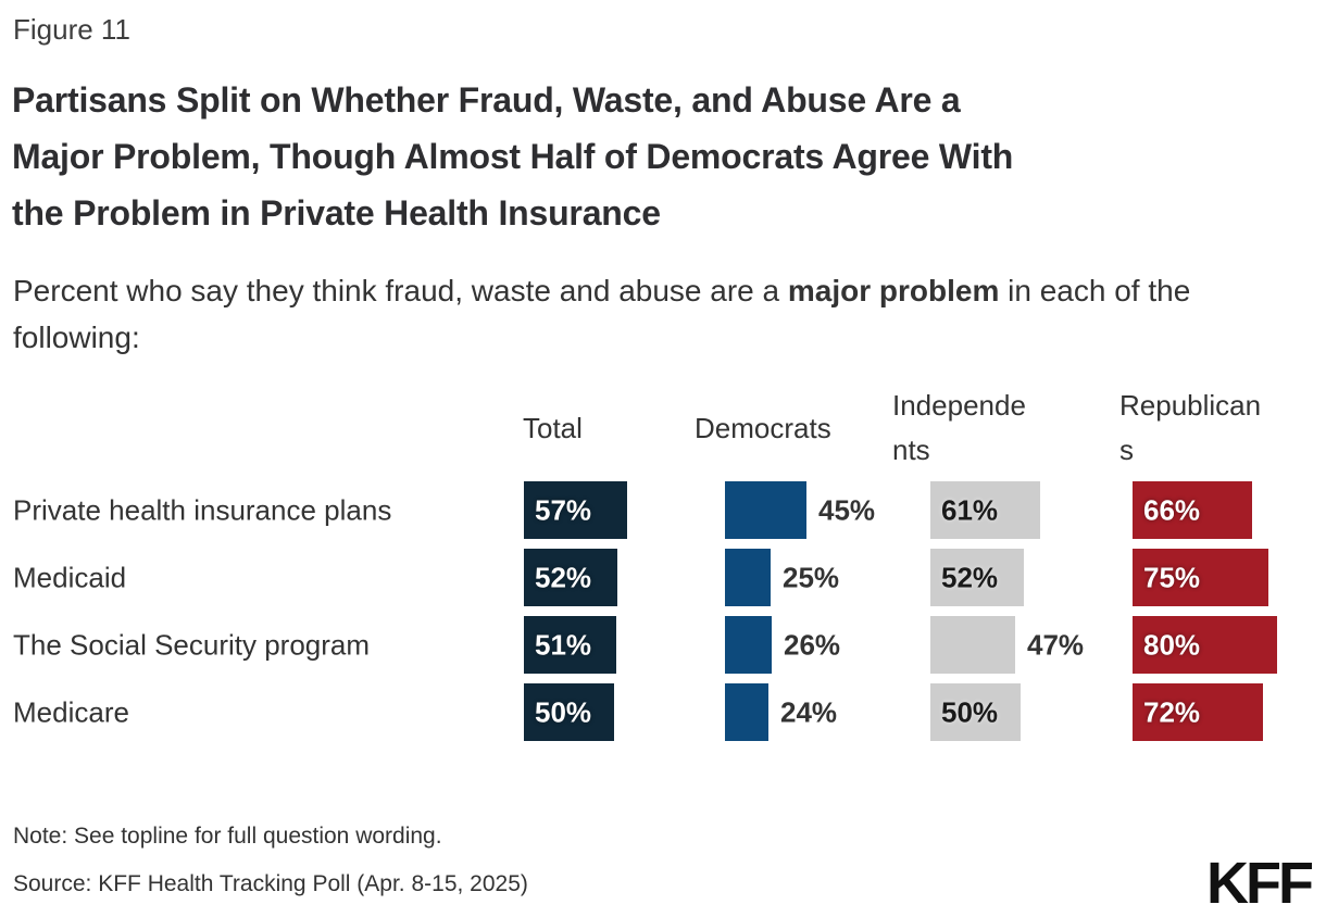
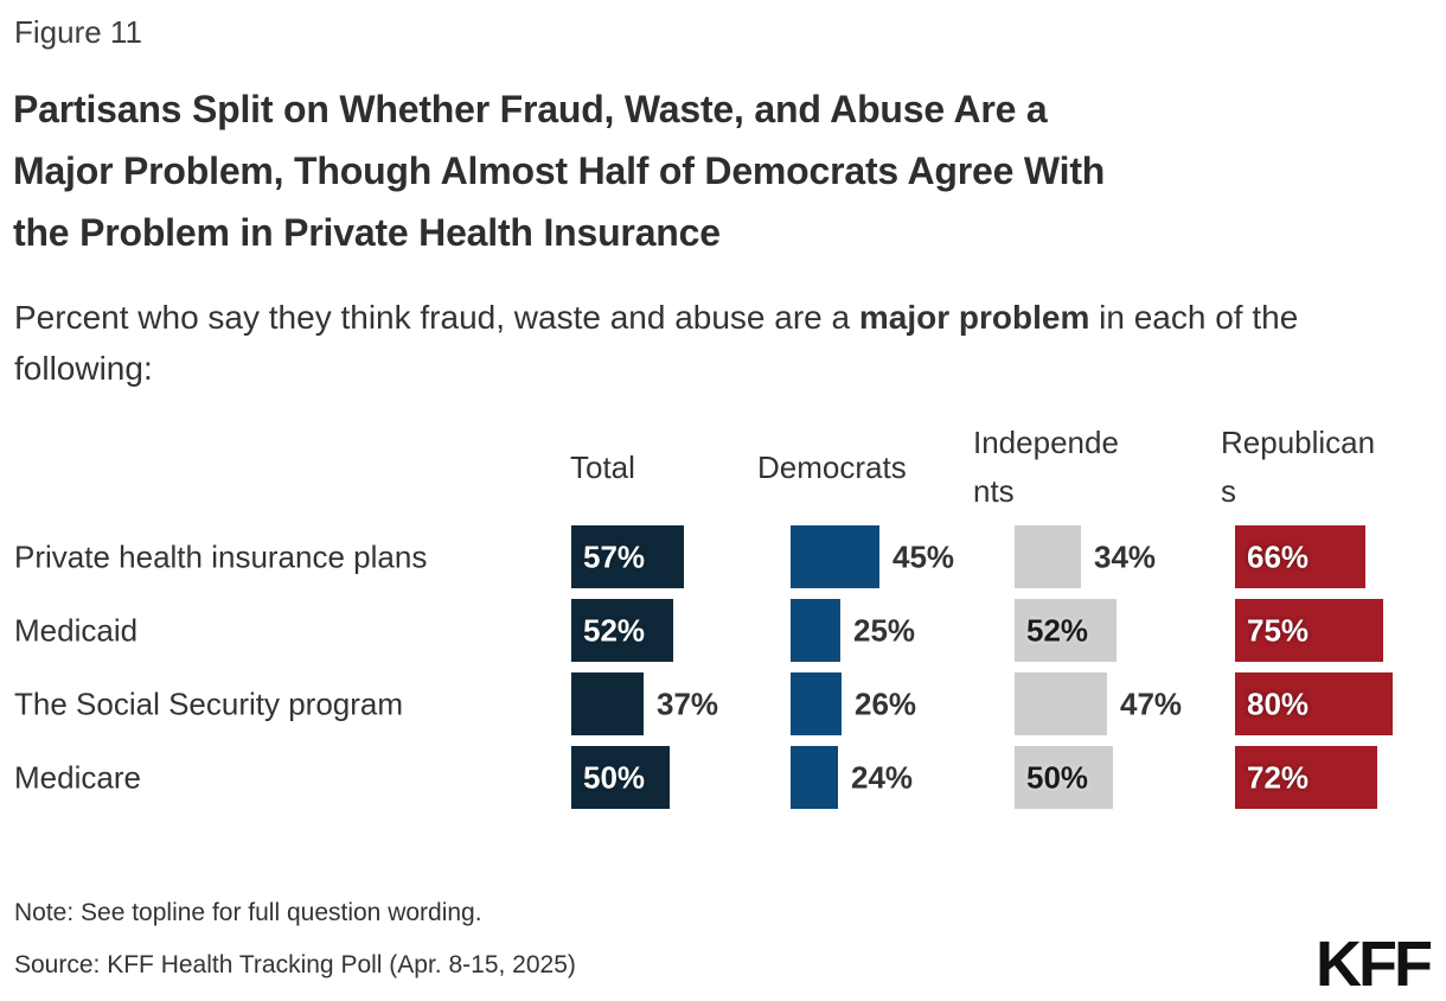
Independents/Private health insurance plans: 61% -> 34%
Total/The Social Security program: 51% -> 37%
